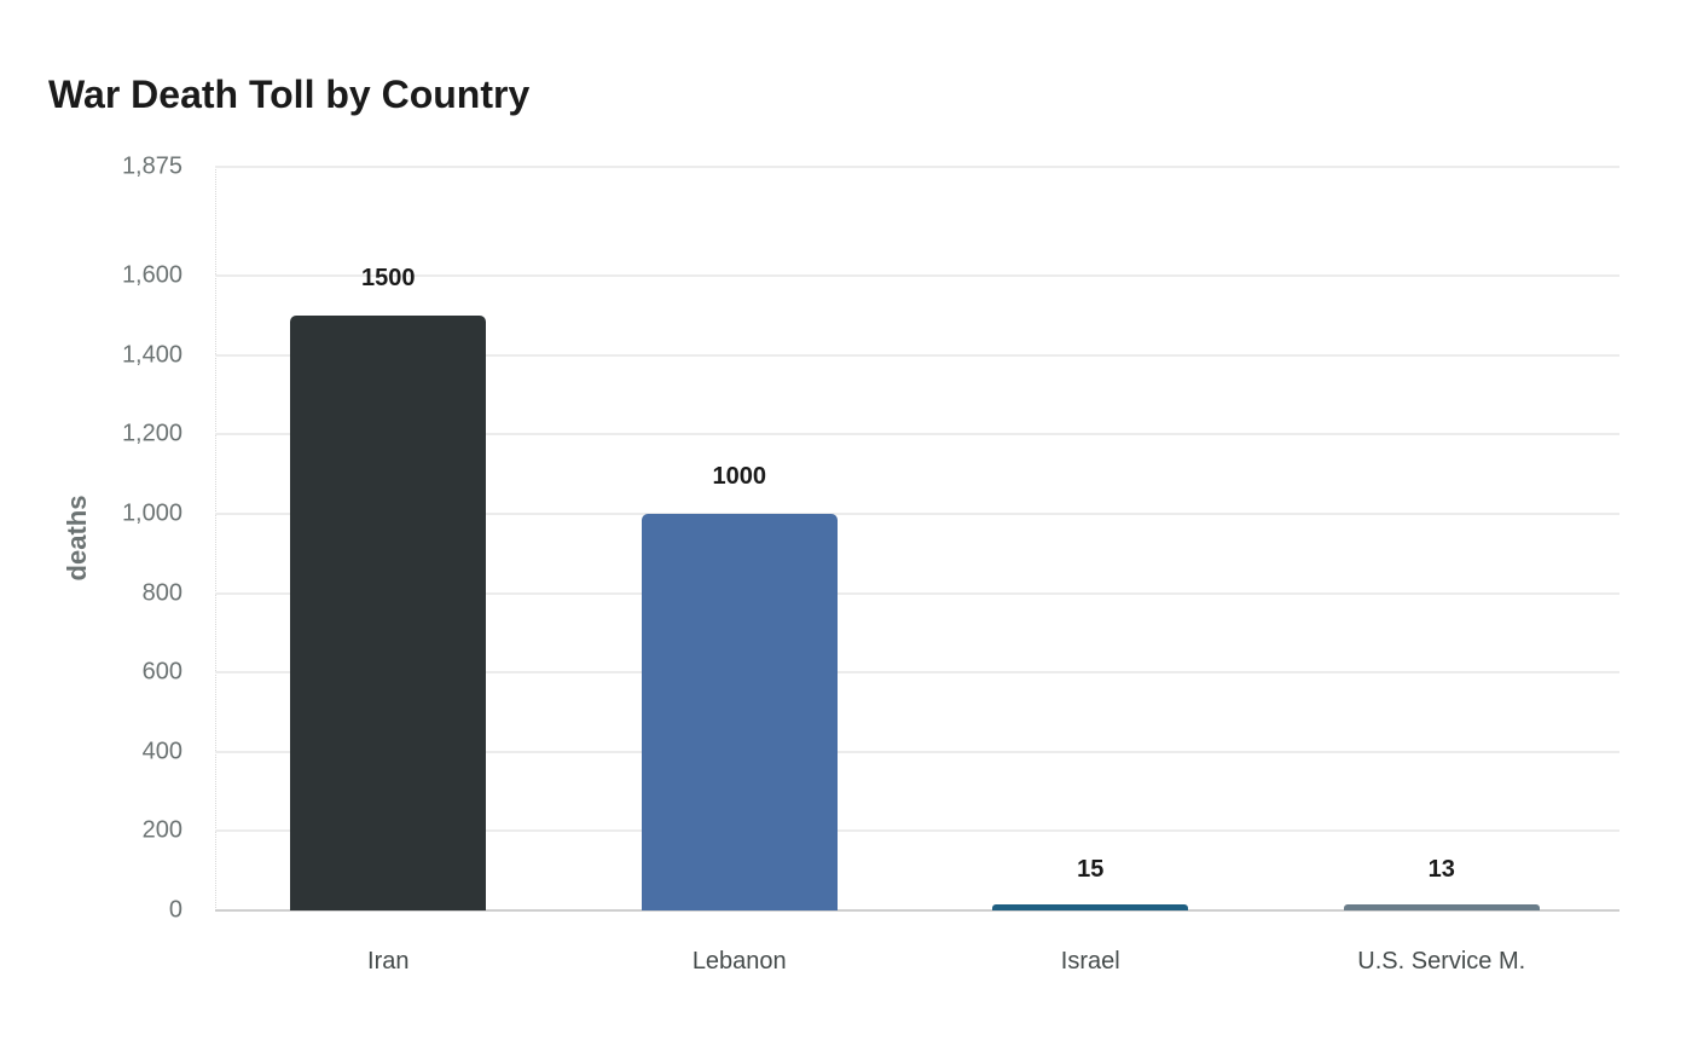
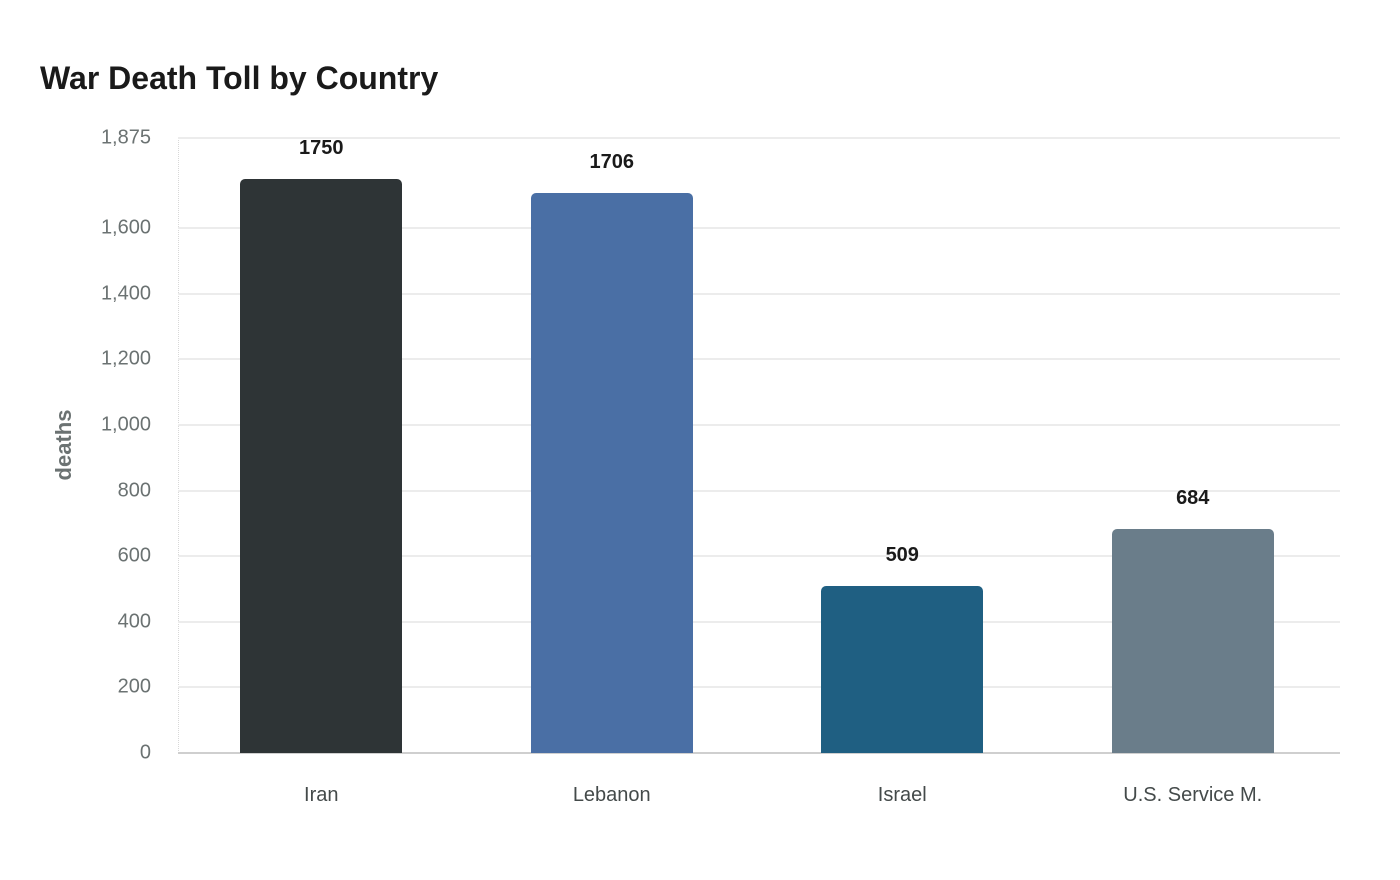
Iran: 1500 -> 1750
Lebanon: 1000 -> 1706
Israel: 15 -> 509
U.S. Service M.: 13 -> 684
